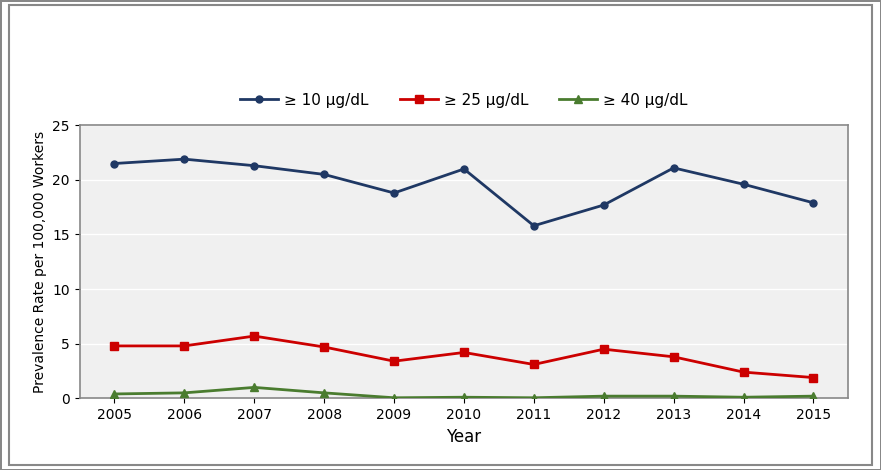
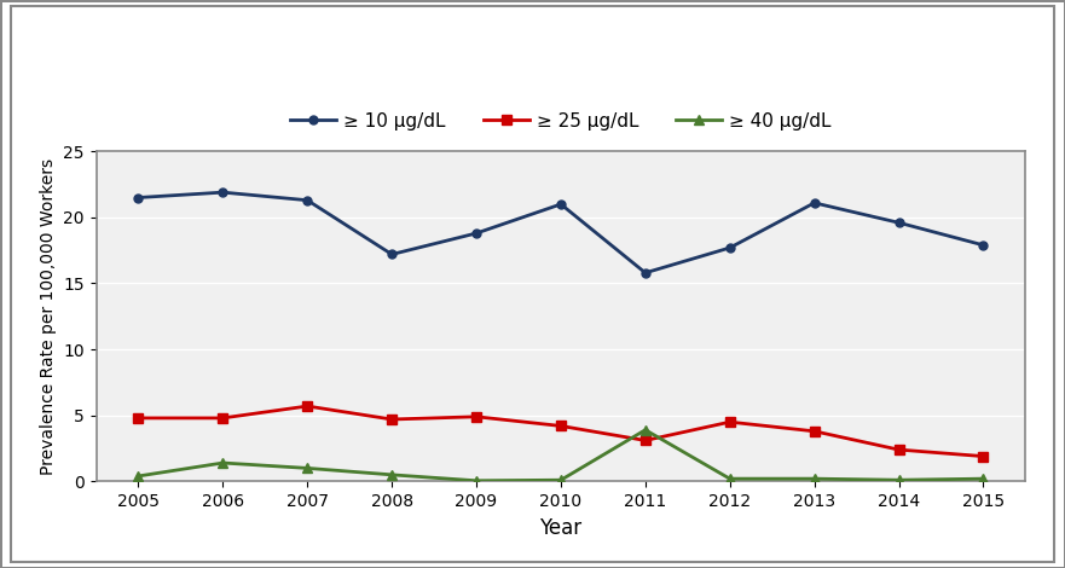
≥ 40 μg/dL/2006: 0.5 -> 1.4
≥ 10 μg/dL/2008: 20.5 -> 17.2
≥ 25 μg/dL/2009: 3.4 -> 4.9
≥ 40 μg/dL/2011: 0.1 -> 3.9
